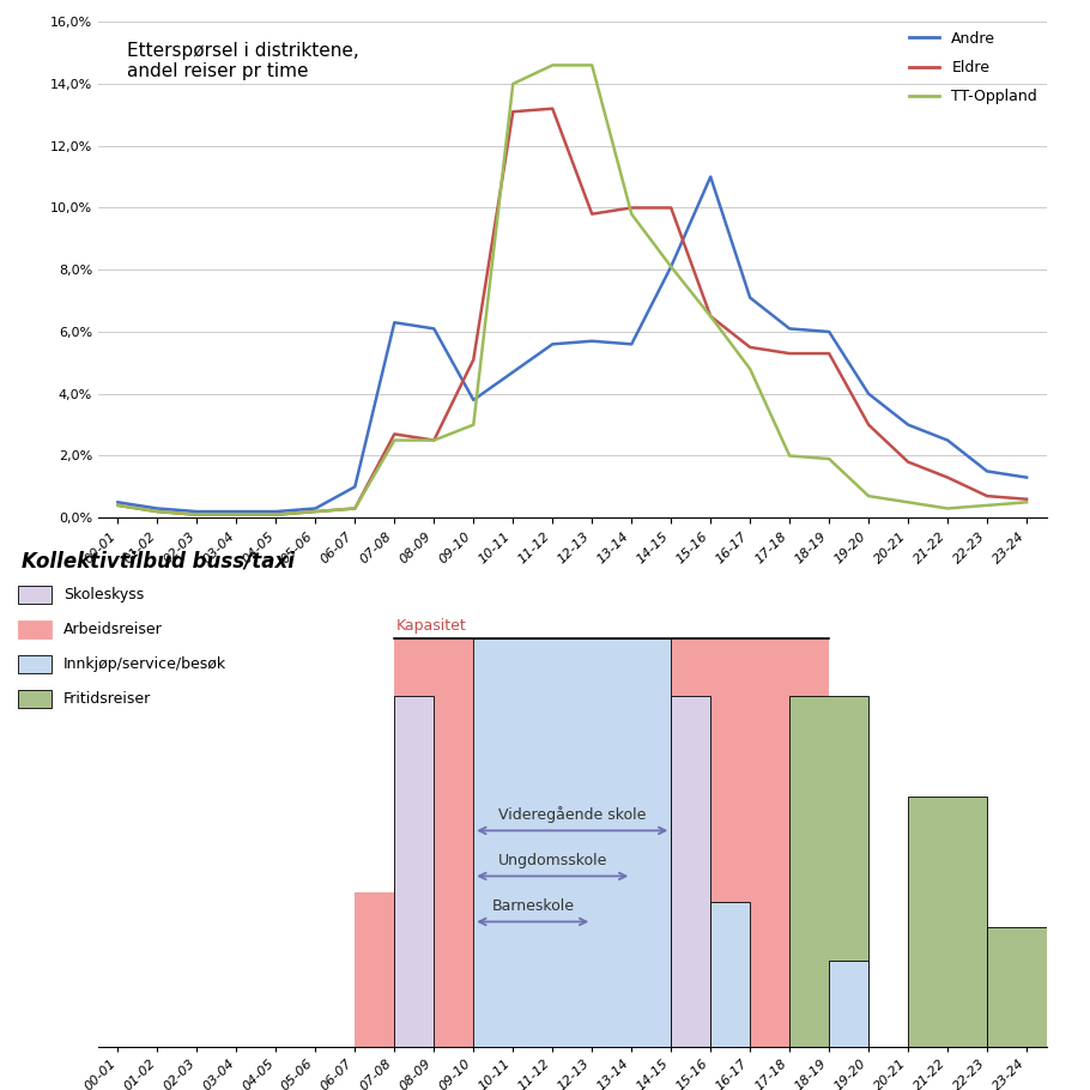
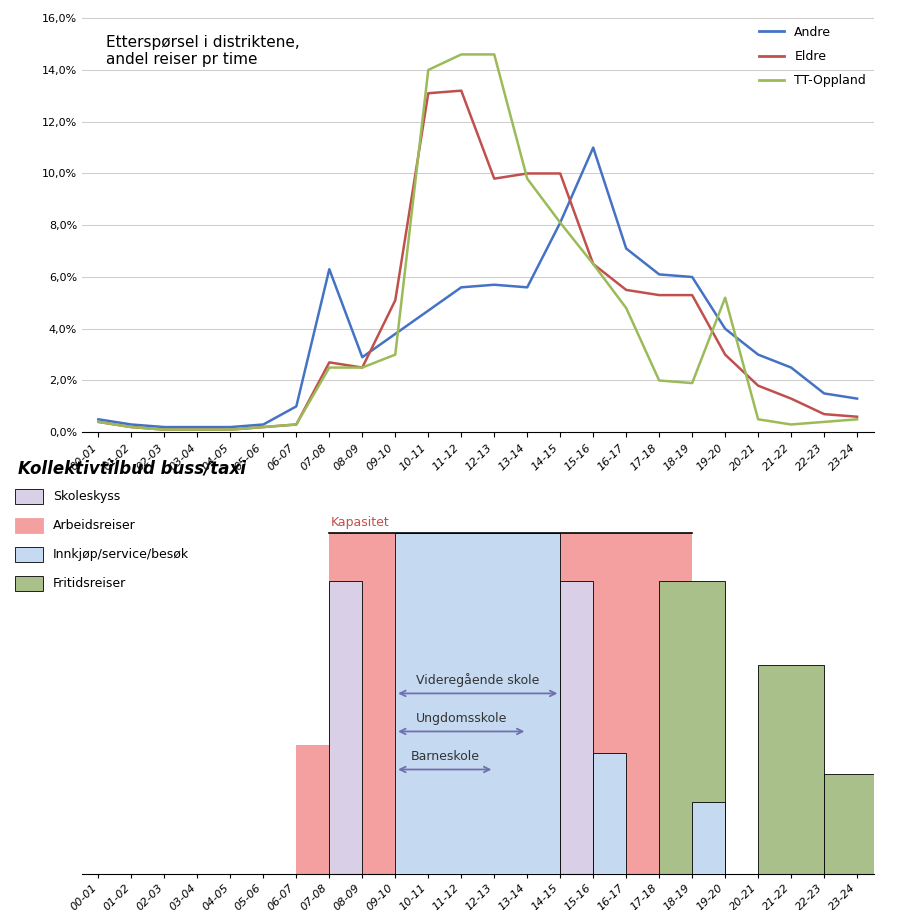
Andre/08-09: 6,1% -> 2,9%
TT-Oppland/19-20: 0,7% -> 5,2%
